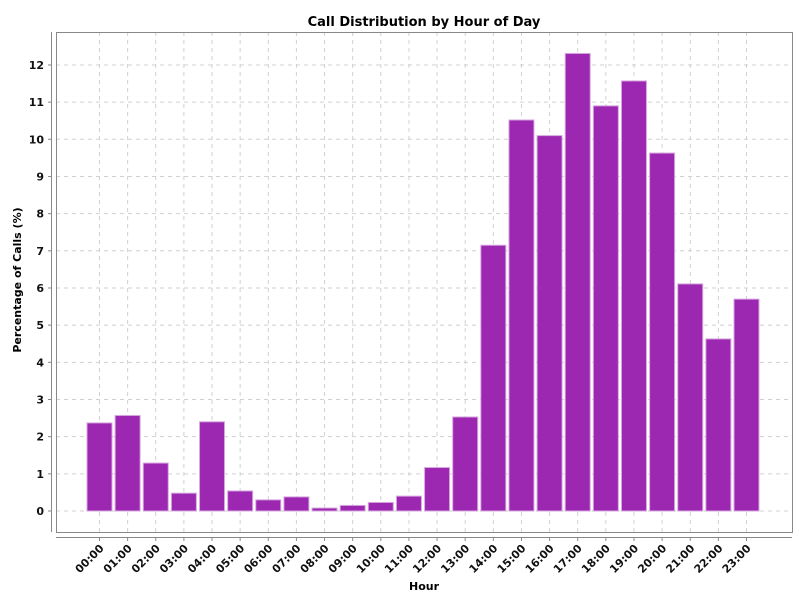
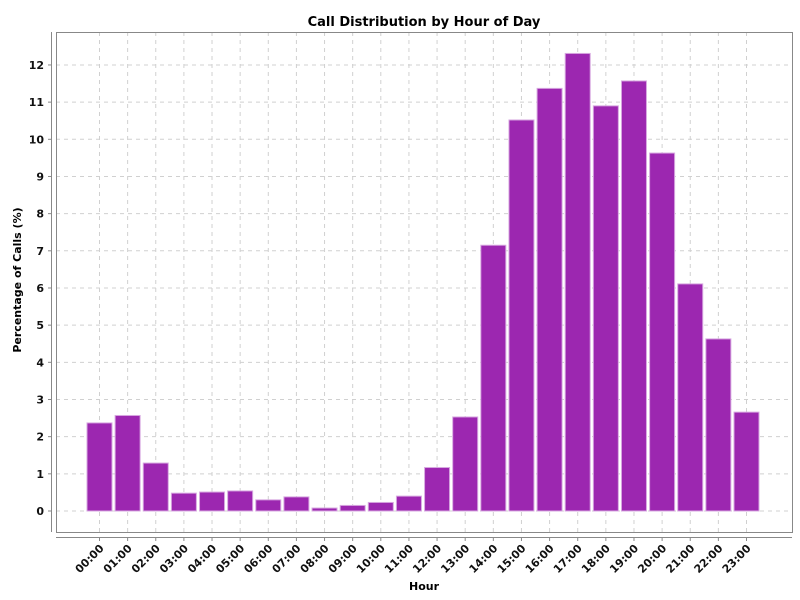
04:00: 2.4 -> 0.5
16:00: 10.1 -> 11.4
23:00: 5.7 -> 2.7
